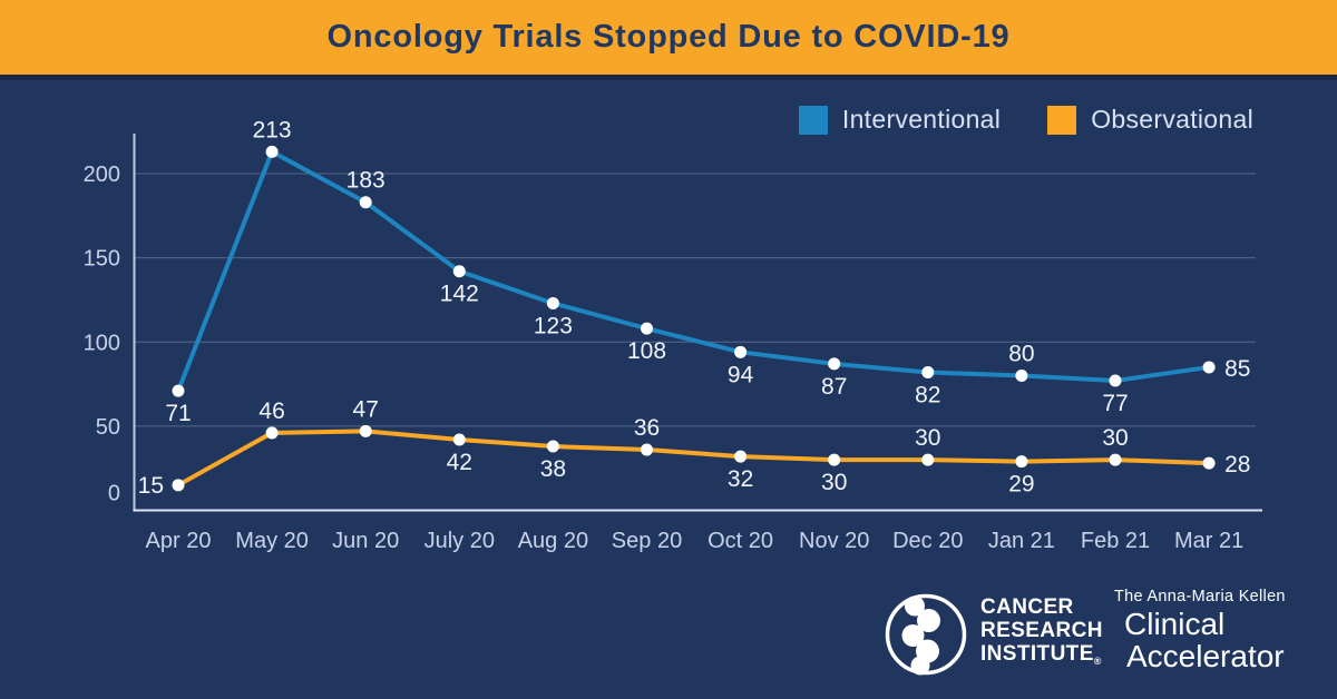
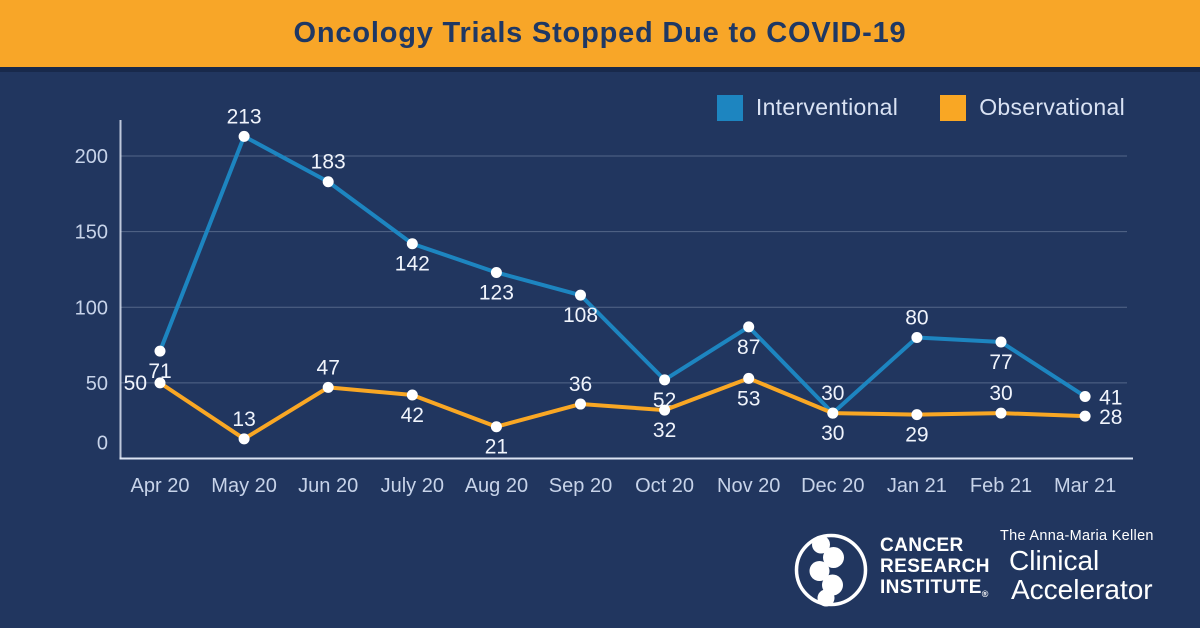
Observational/Apr 20: 15 -> 50
Observational/May 20: 46 -> 13
Observational/Aug 20: 38 -> 21
Interventional/Oct 20: 94 -> 52
Observational/Nov 20: 30 -> 53
Interventional/Dec 20: 82 -> 30
Interventional/Mar 21: 85 -> 41
